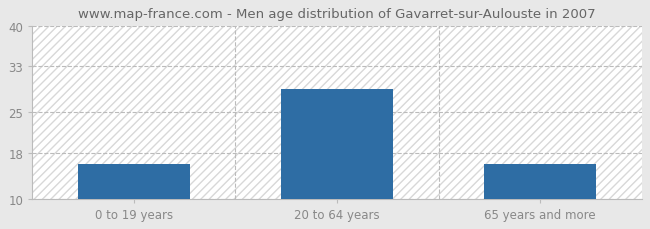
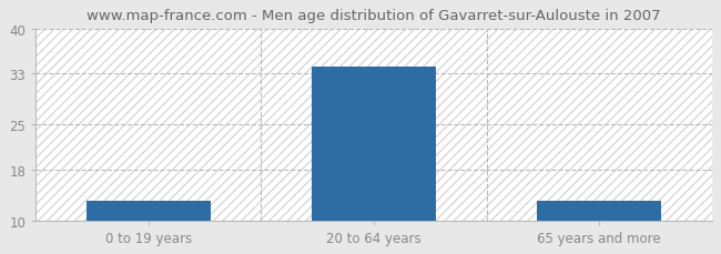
0 to 19 years: 16 -> 13
20 to 64 years: 29 -> 34
65 years and more: 16 -> 13
